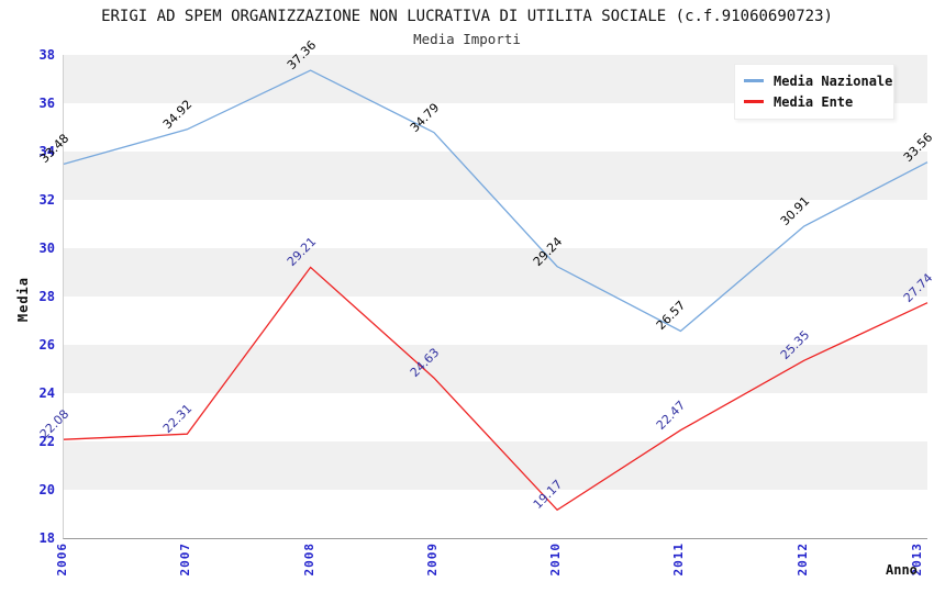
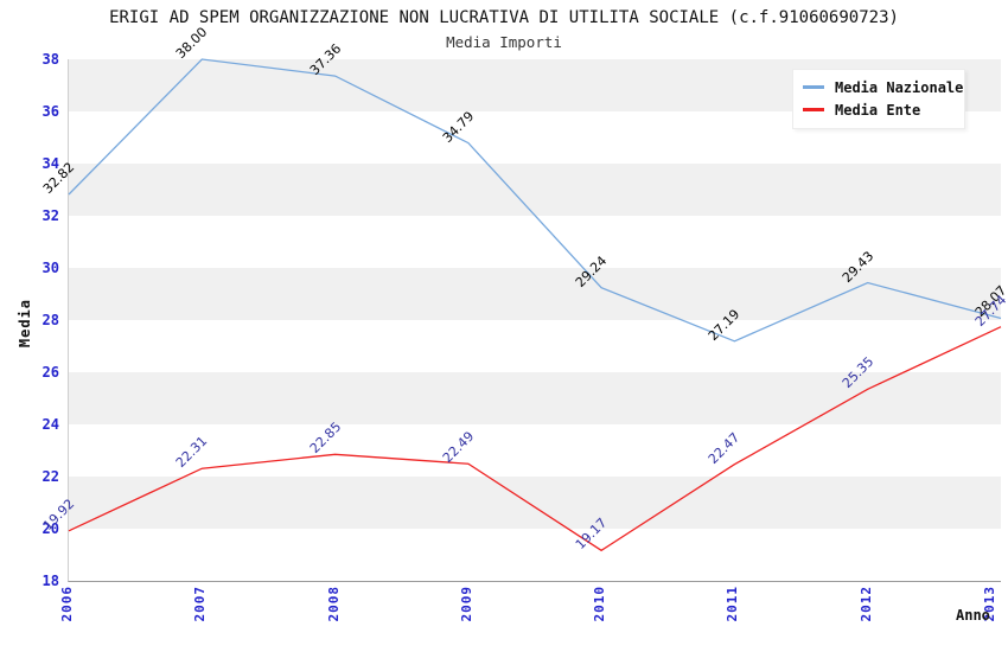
Media Nazionale/2006: 33.48 -> 32.82
Media Ente/2006: 22.08 -> 19.92
Media Nazionale/2007: 34.92 -> 38.00
Media Ente/2008: 29.21 -> 22.85
Media Ente/2009: 24.63 -> 22.49
Media Nazionale/2011: 26.57 -> 27.19
Media Nazionale/2012: 30.91 -> 29.43
Media Nazionale/2013: 33.56 -> 28.07
